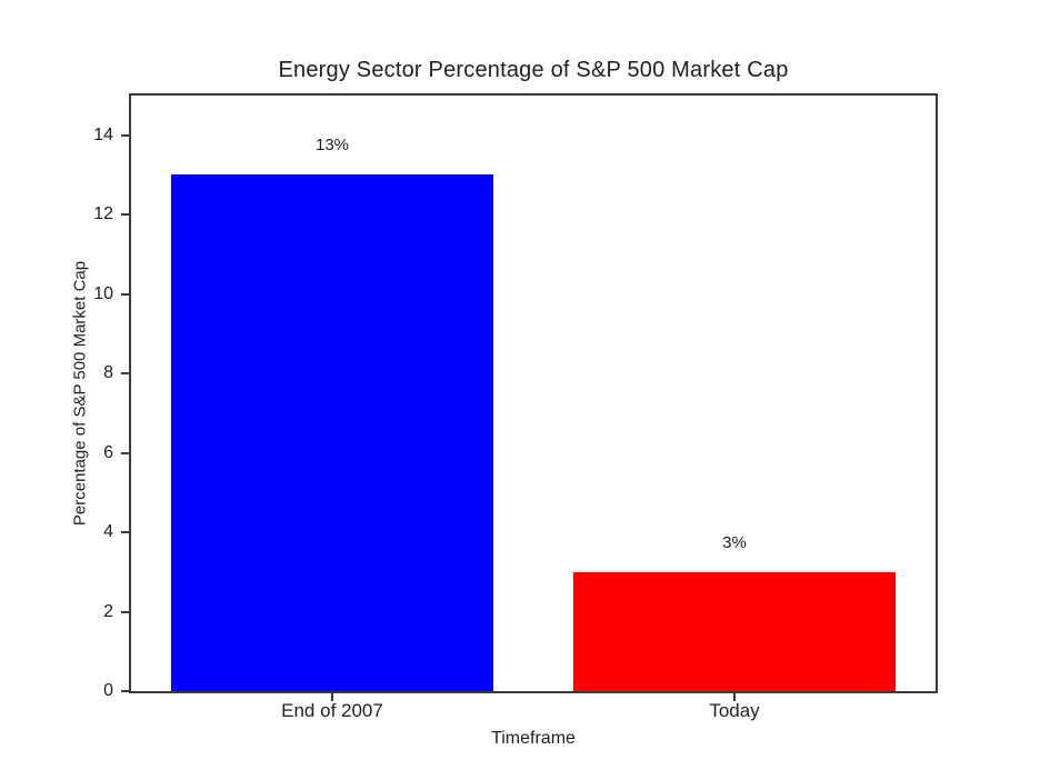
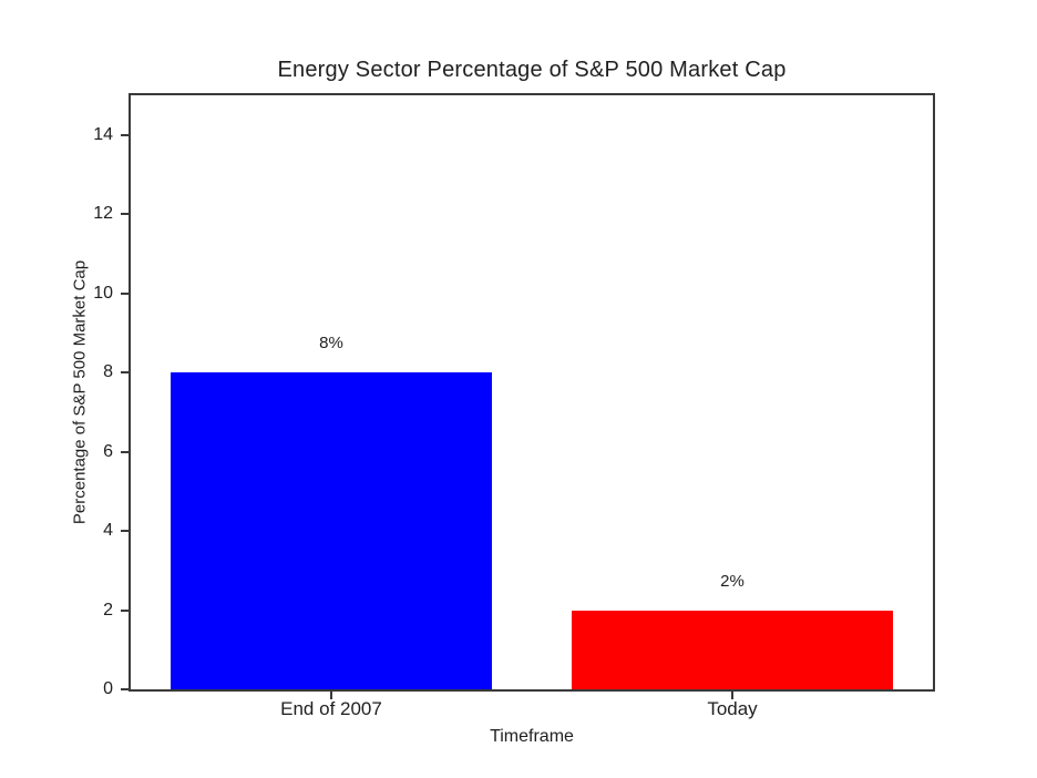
End of 2007: 13% -> 8%
Today: 3% -> 2%
